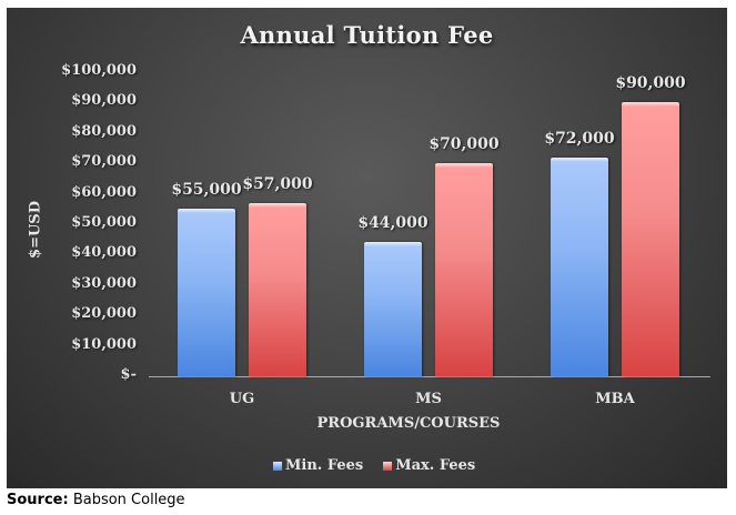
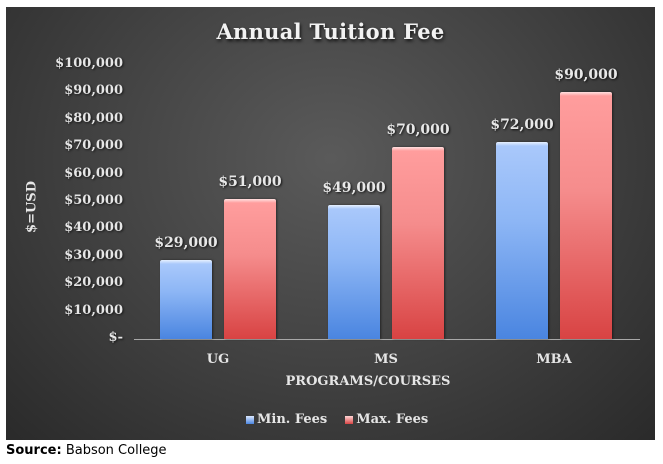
Min. Fees/UG: $55,000 -> $29,000
Max. Fees/UG: $57,000 -> $51,000
Min. Fees/MS: $44,000 -> $49,000
